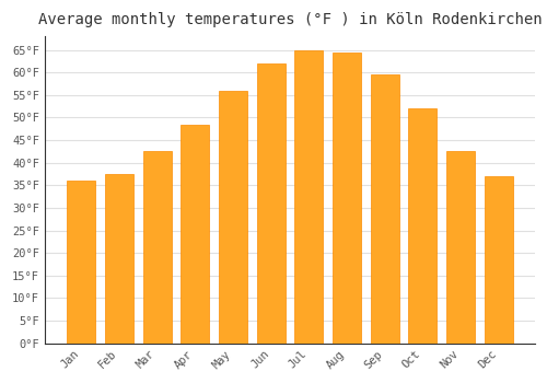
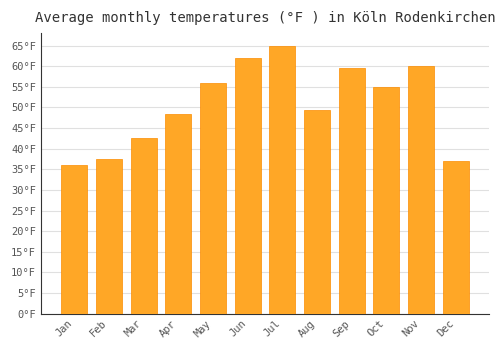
Aug: 64.5°F -> 49.5°F
Oct: 52.0°F -> 55.0°F
Nov: 42.5°F -> 60.0°F
